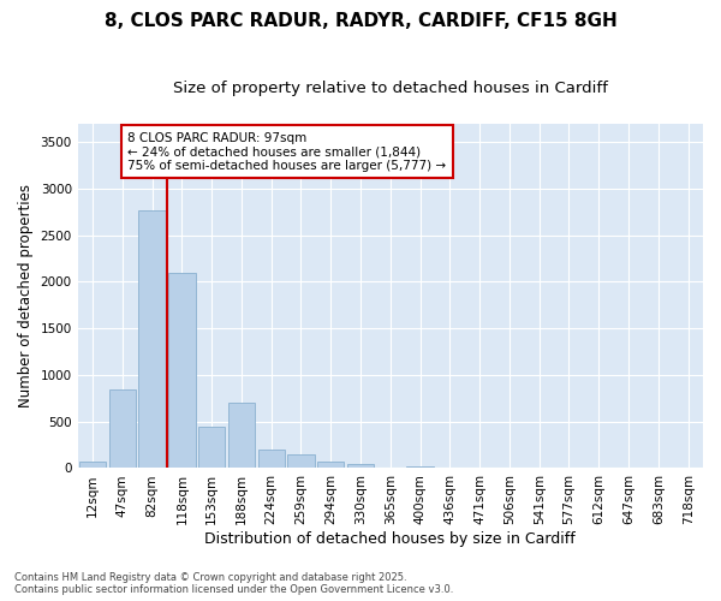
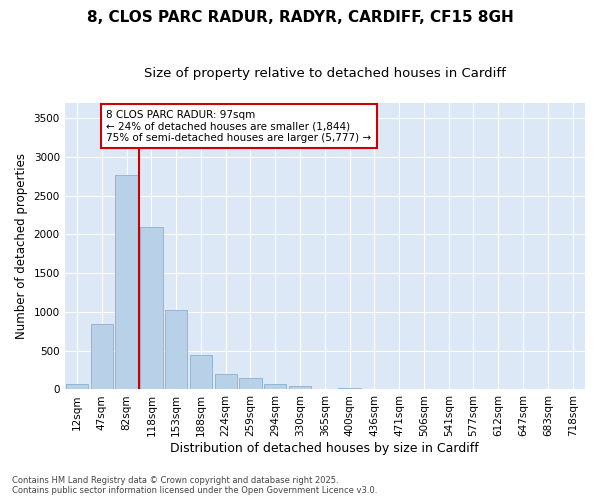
153sqm: 440 -> 1020
188sqm: 700 -> 450
